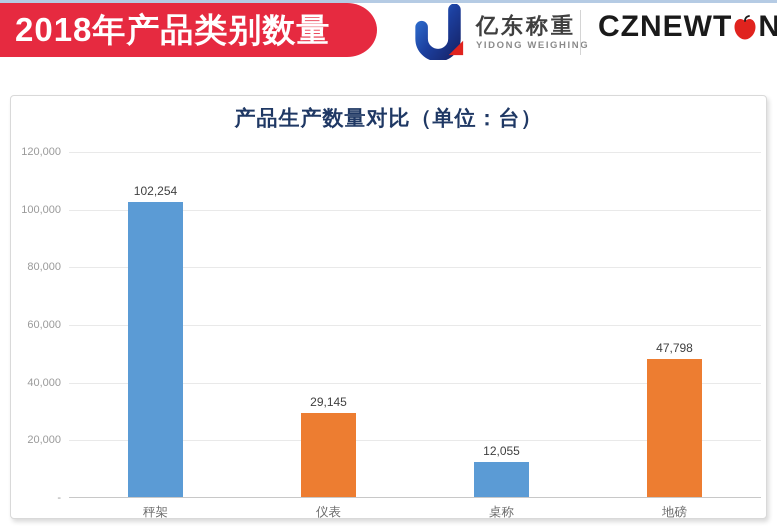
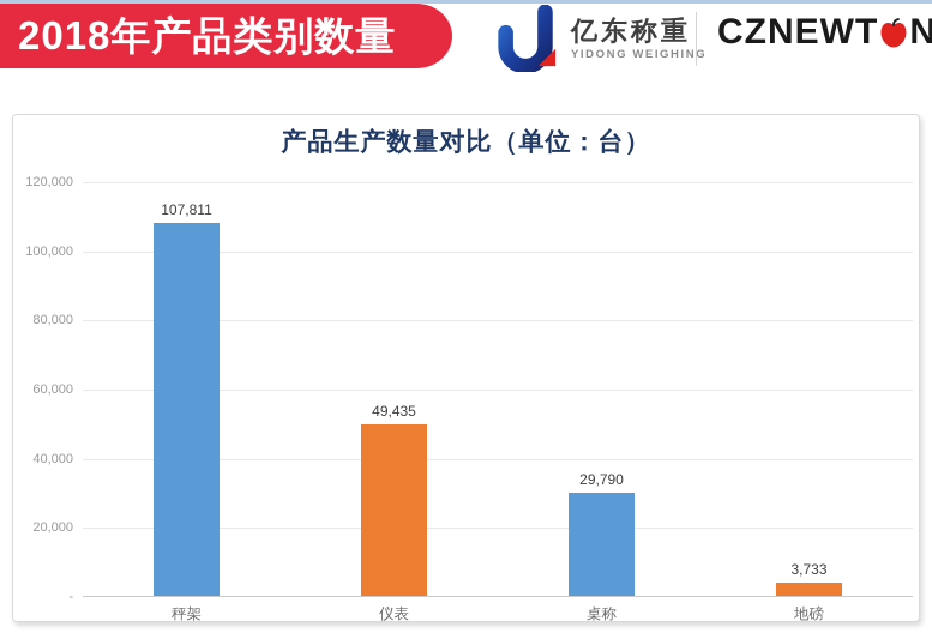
秤架: 102,254 -> 107,811
仪表: 29,145 -> 49,435
桌称: 12,055 -> 29,790
地磅: 47,798 -> 3,733
